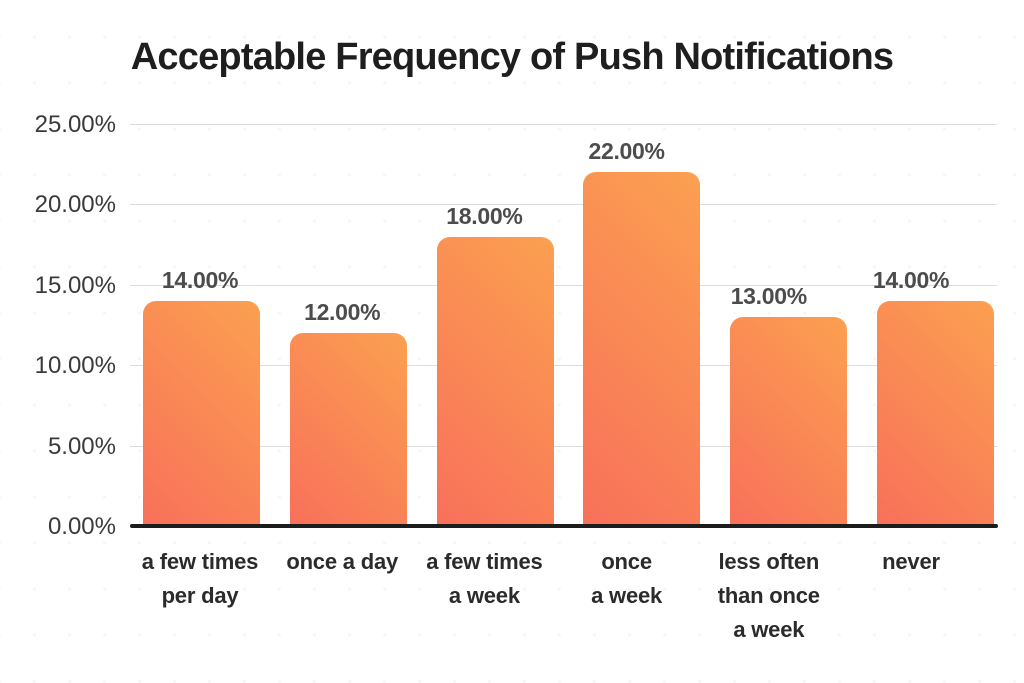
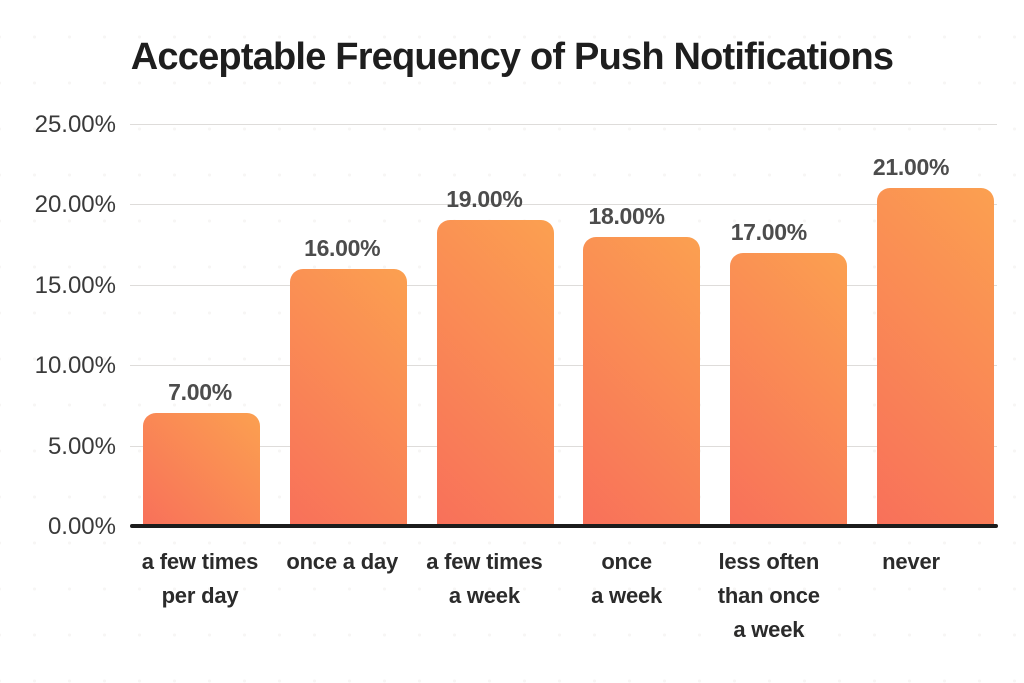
a few times per day: 14.00% -> 7.00%
once a day: 12.00% -> 16.00%
a few times a week: 18.00% -> 19.00%
once a week: 22.00% -> 18.00%
less often than once a week: 13.00% -> 17.00%
never: 14.00% -> 21.00%
